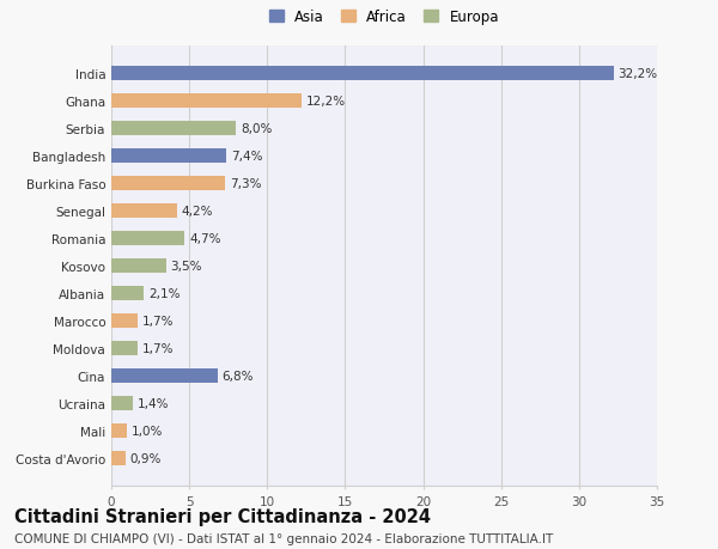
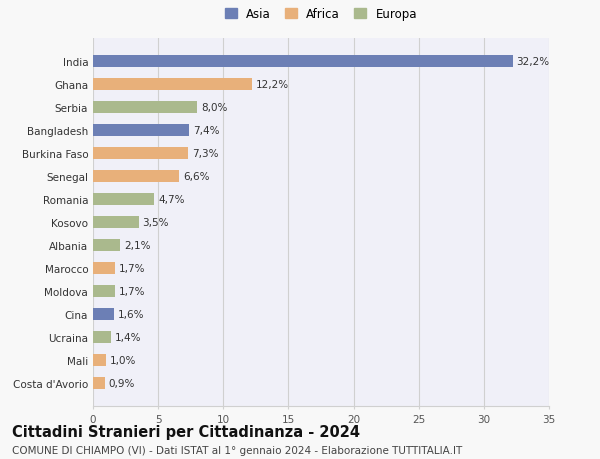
Senegal: 4,2% -> 6,6%
Cina: 6,8% -> 1,6%
